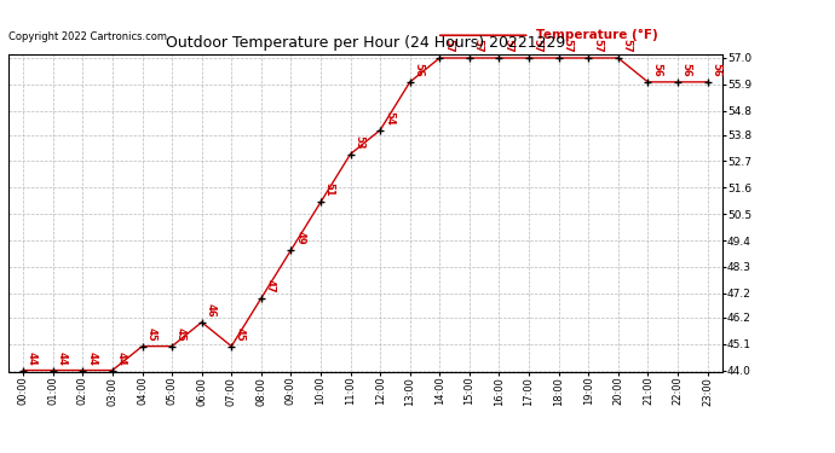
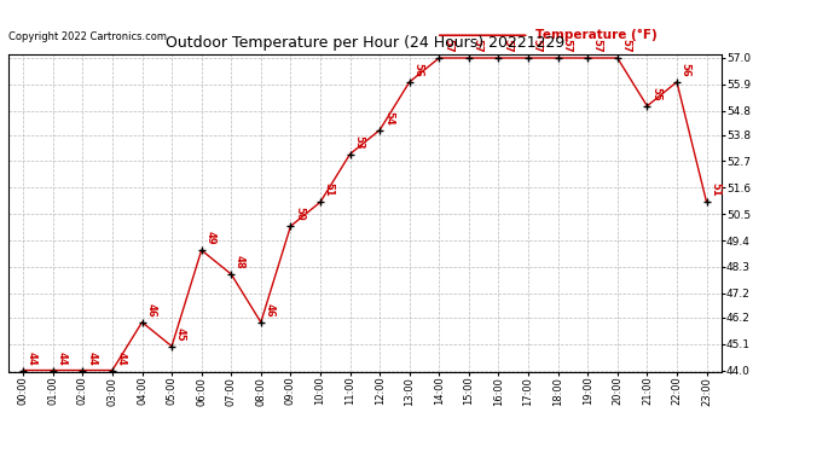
04:00: 45 -> 46
06:00: 46 -> 49
07:00: 45 -> 48
08:00: 47 -> 46
09:00: 49 -> 50
21:00: 56 -> 55
23:00: 56 -> 51
